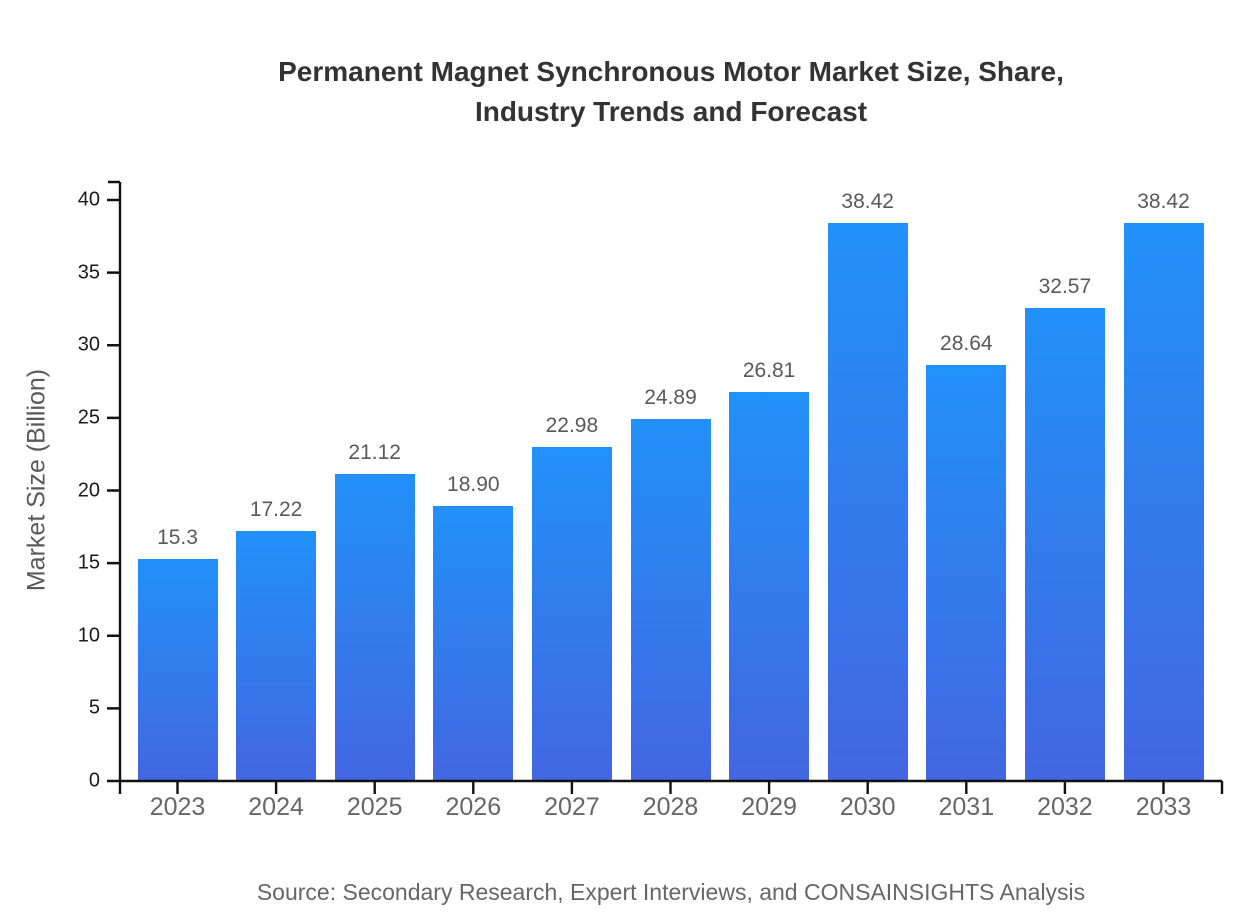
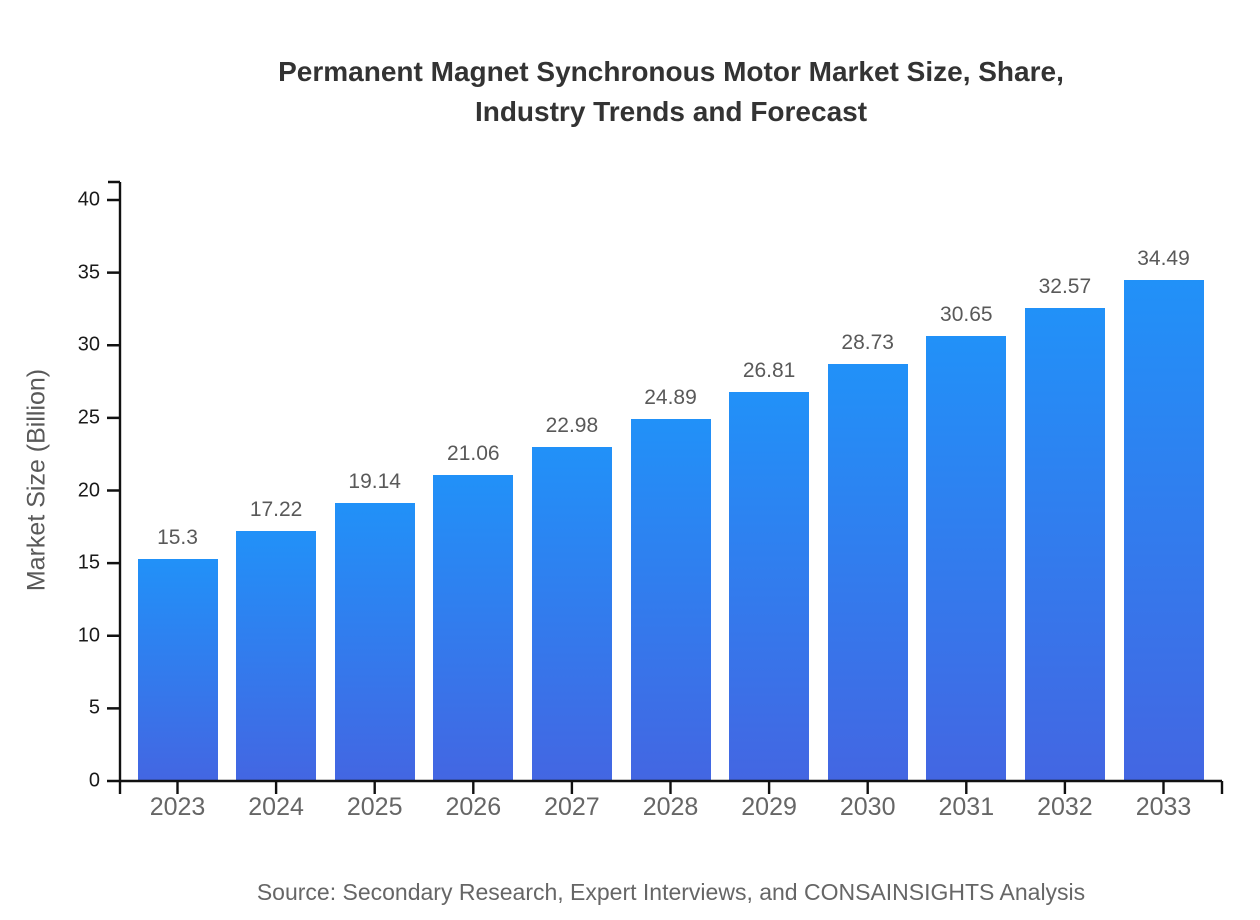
2025: 21.12 -> 19.14
2026: 18.90 -> 21.06
2030: 38.42 -> 28.73
2031: 28.64 -> 30.65
2033: 38.42 -> 34.49
